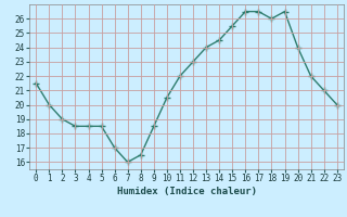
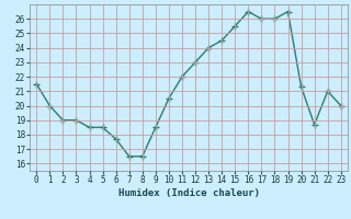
3: 18.5 -> 19.0
6: 17.0 -> 17.7
7: 16.0 -> 16.5
17: 26.5 -> 26.0
20: 24.0 -> 21.3
21: 22.0 -> 18.7
